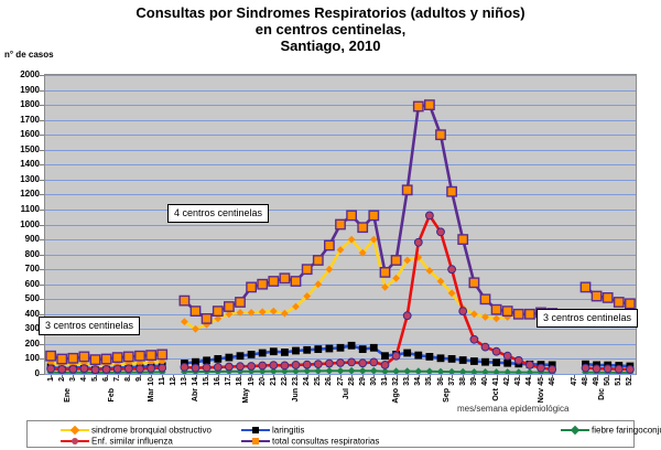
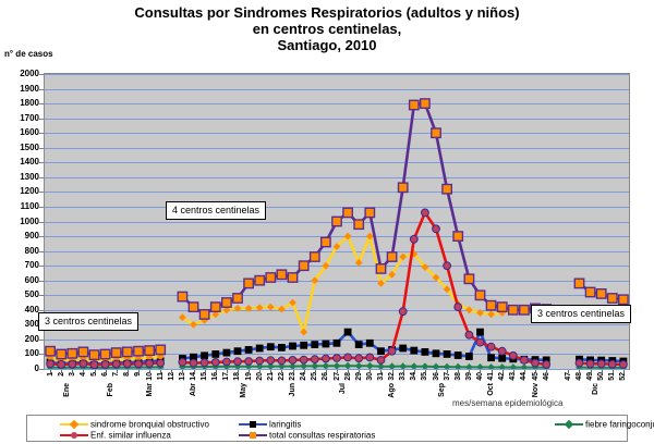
sindrome bronquial obstructivo/24: 520 -> 250
laringitis/28: 190 -> 250
sindrome bronquial obstructivo/29: 810 -> 720
laringitis/40: 80 -> 250
